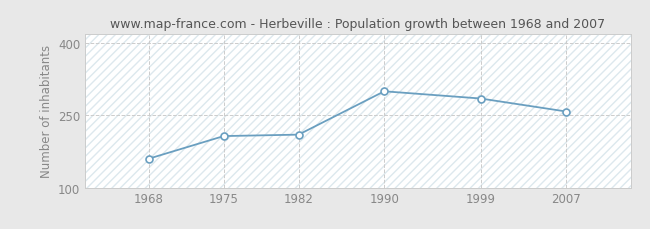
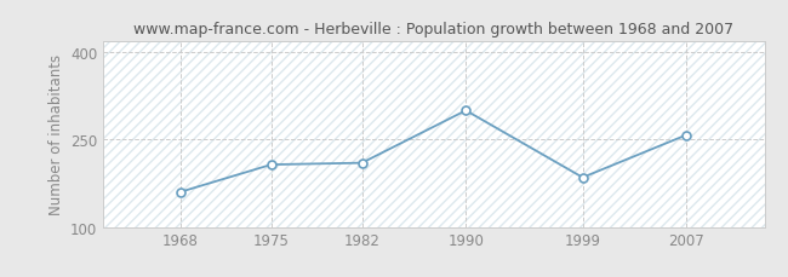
1999: 285 -> 185
